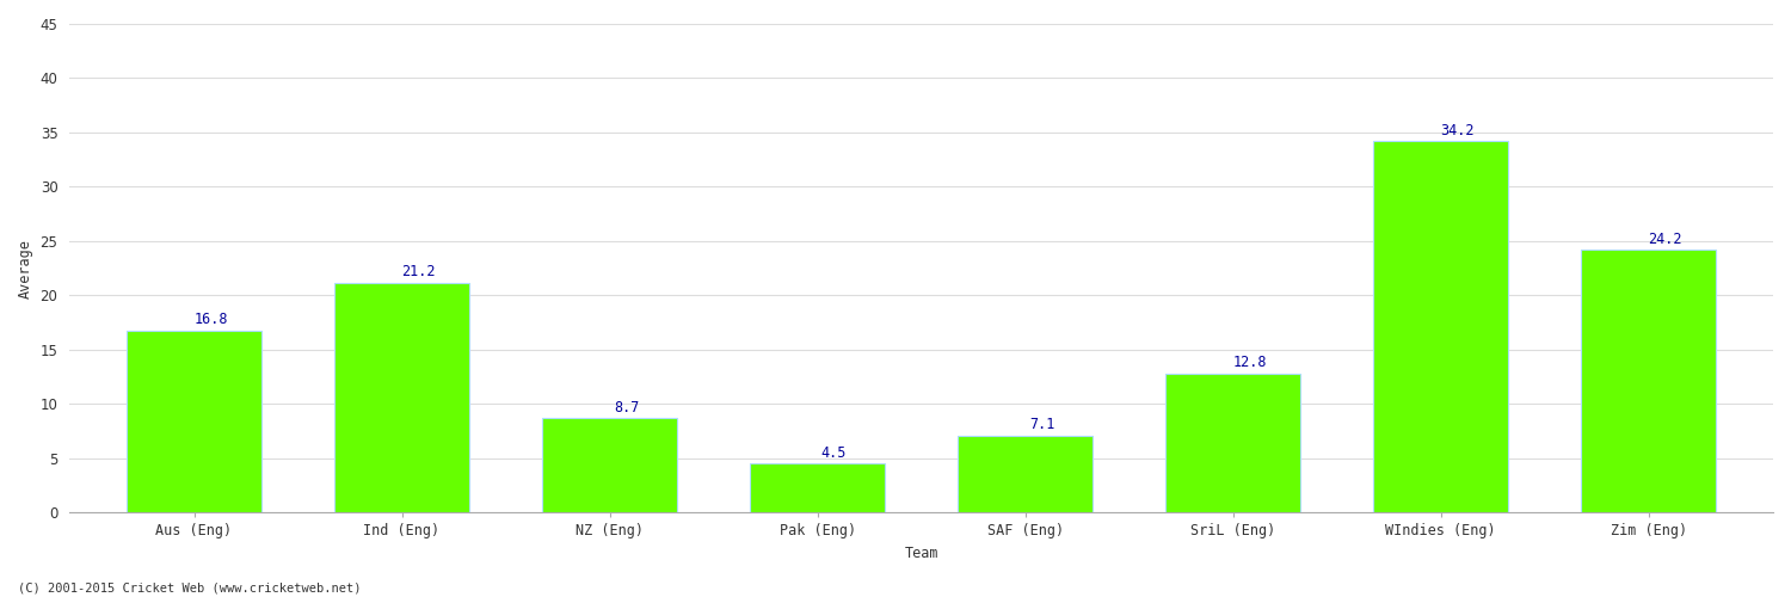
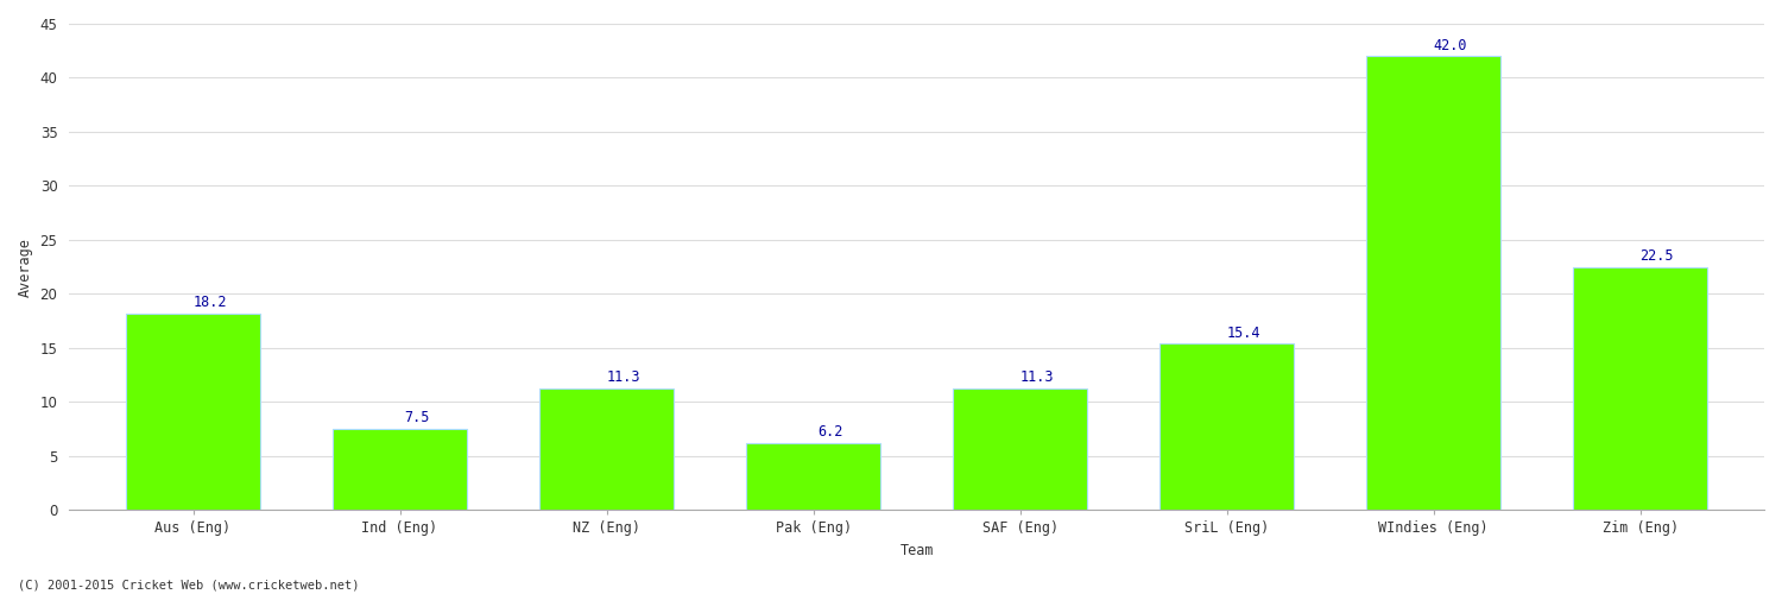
Aus (Eng): 16.8 -> 18.2
Ind (Eng): 21.2 -> 7.5
NZ (Eng): 8.7 -> 11.3
Pak (Eng): 4.5 -> 6.2
SAF (Eng): 7.1 -> 11.3
SriL (Eng): 12.8 -> 15.4
WIndies (Eng): 34.2 -> 42.0
Zim (Eng): 24.2 -> 22.5
